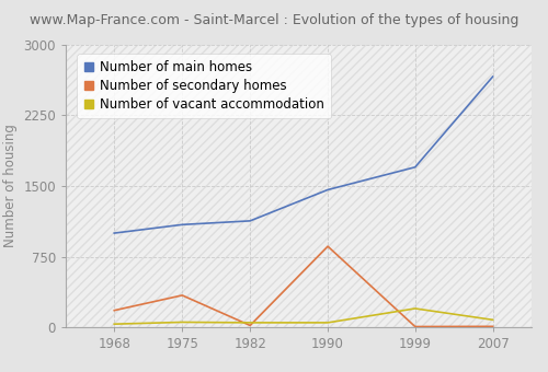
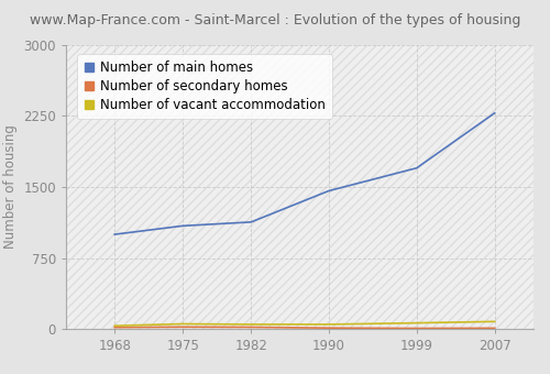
Number of secondary homes/1968: 180 -> 20
Number of secondary homes/1975: 340 -> 20
Number of secondary homes/1990: 860 -> 10
Number of vacant accommodation/1999: 200 -> 60
Number of main homes/2007: 2660 -> 2280
